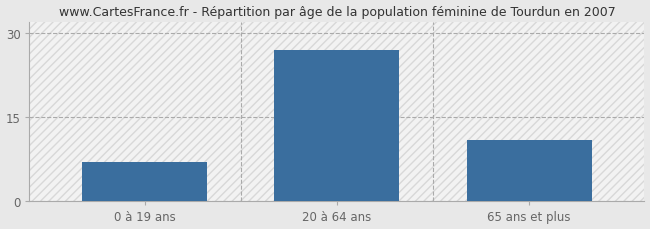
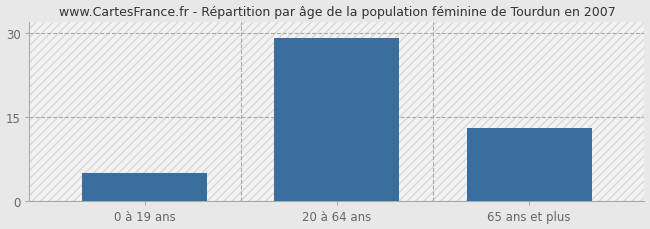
0 à 19 ans: 7 -> 5
20 à 64 ans: 27 -> 29
65 ans et plus: 11 -> 13
